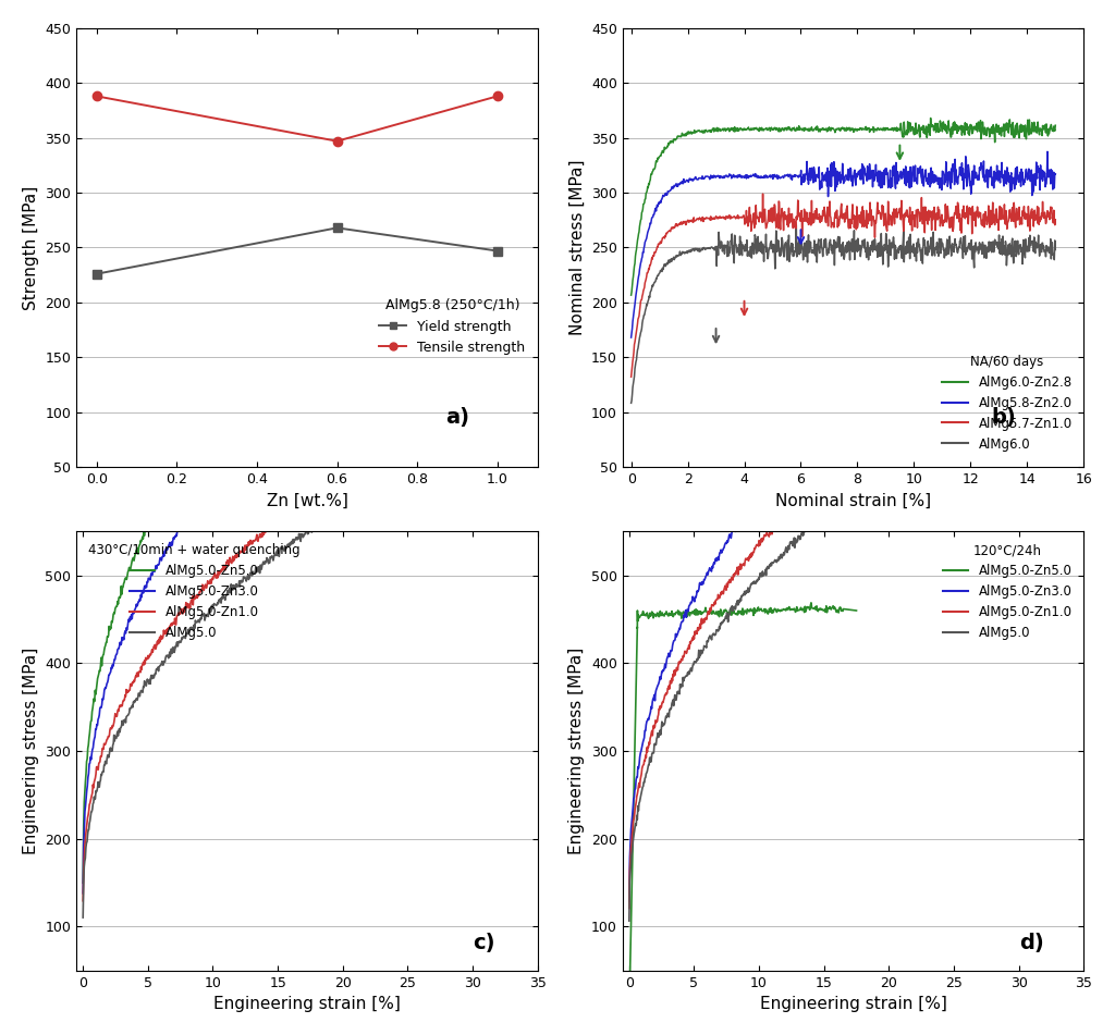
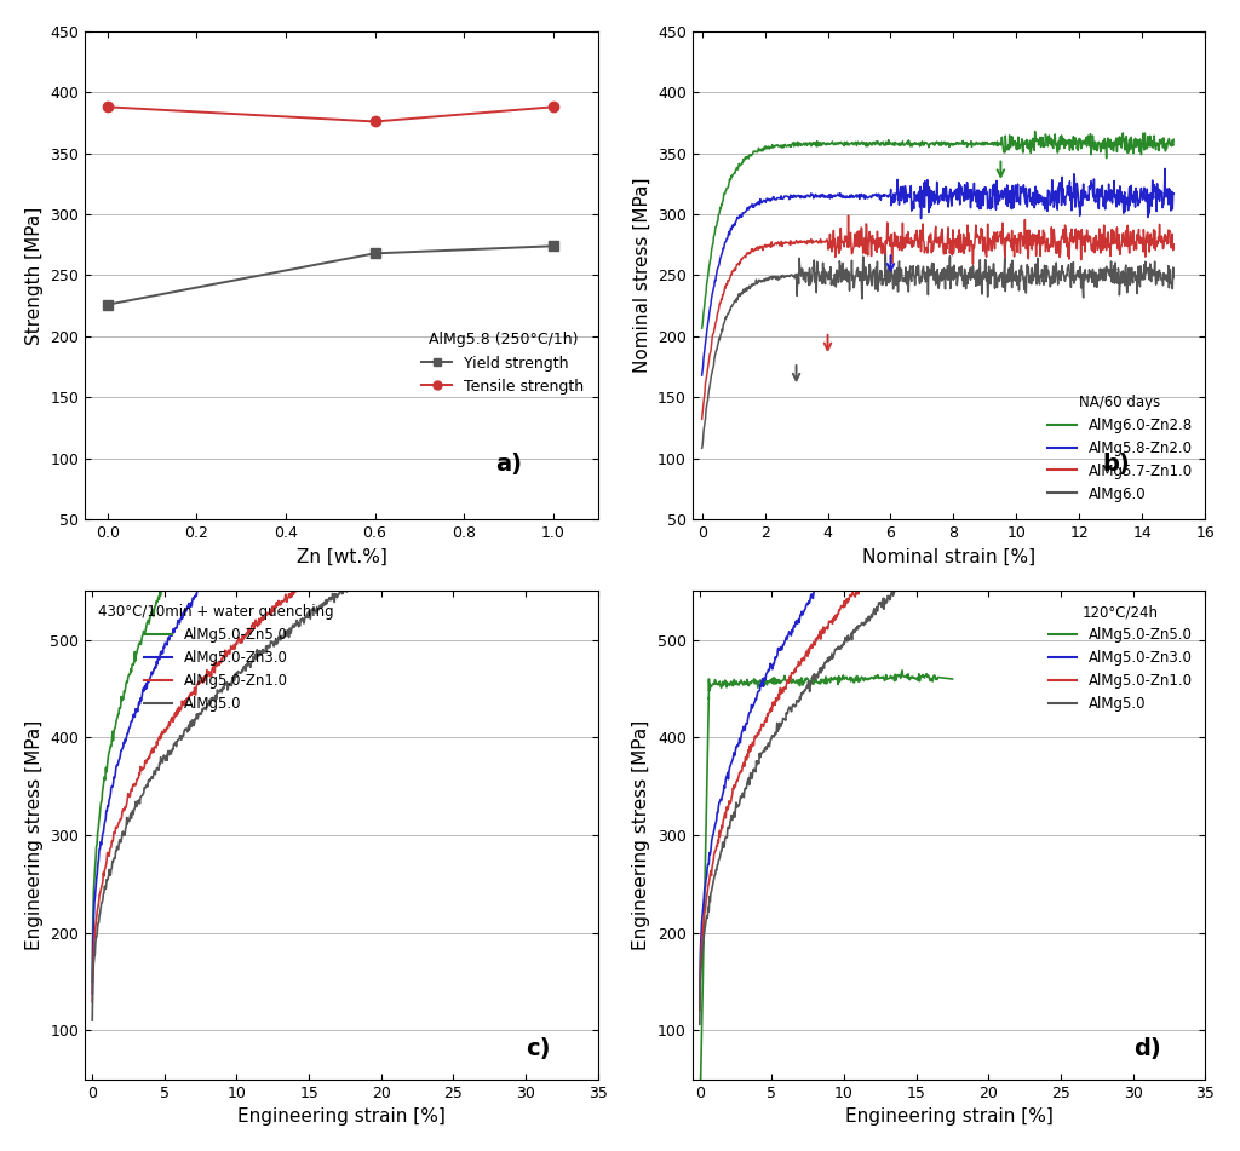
Tensile strength/0.6: 347 -> 376
Yield strength/1.0: 247 -> 274
